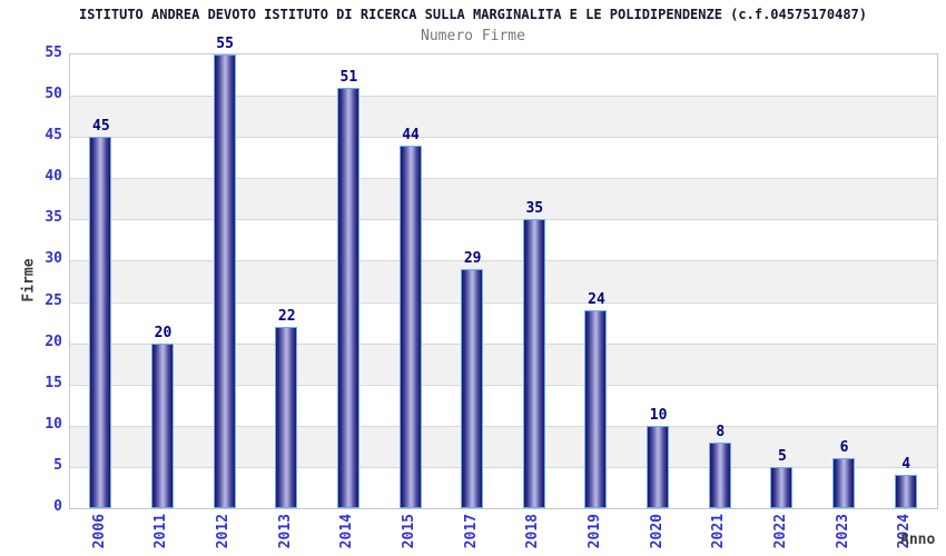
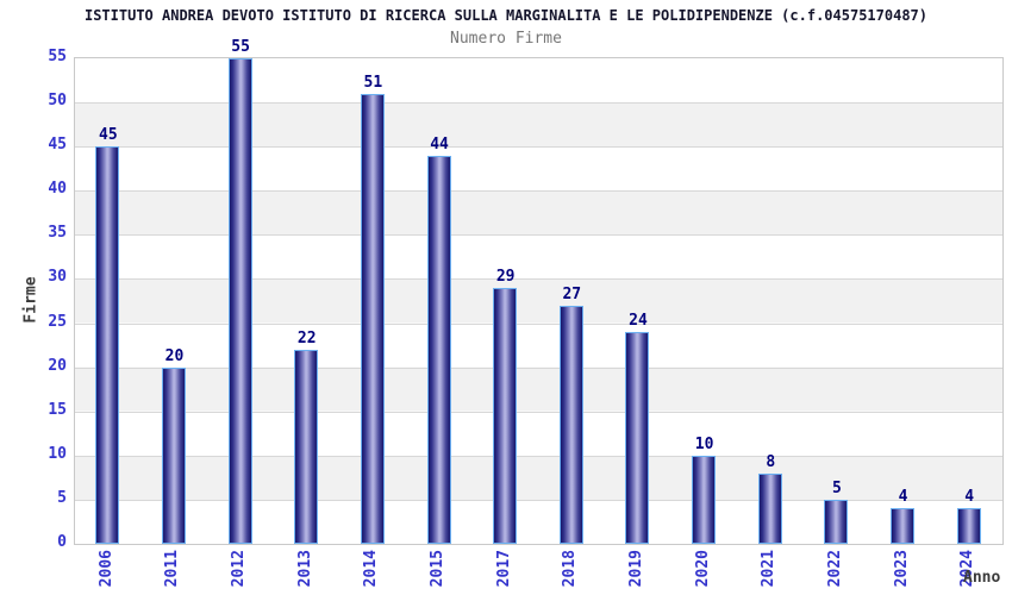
2018: 35 -> 27
2023: 6 -> 4
